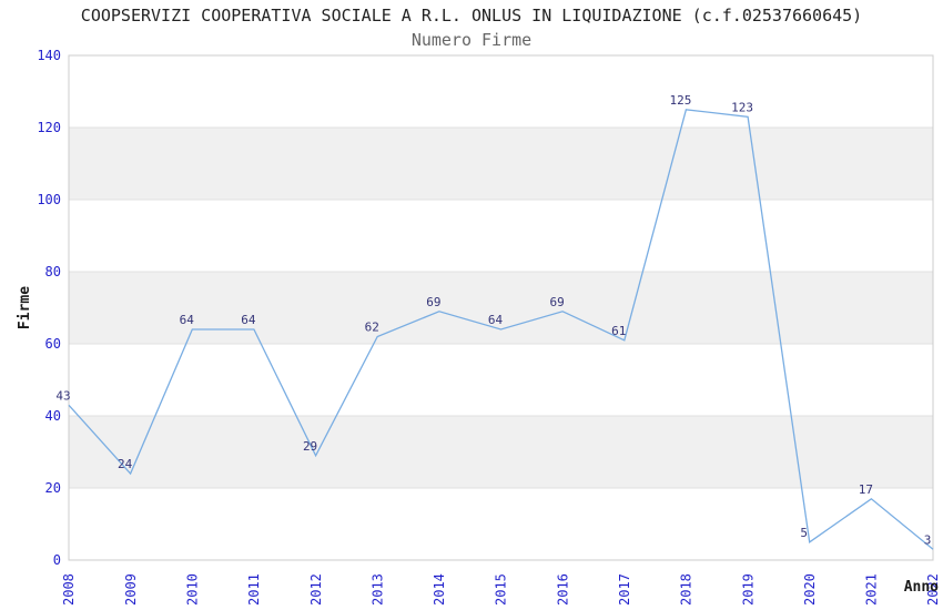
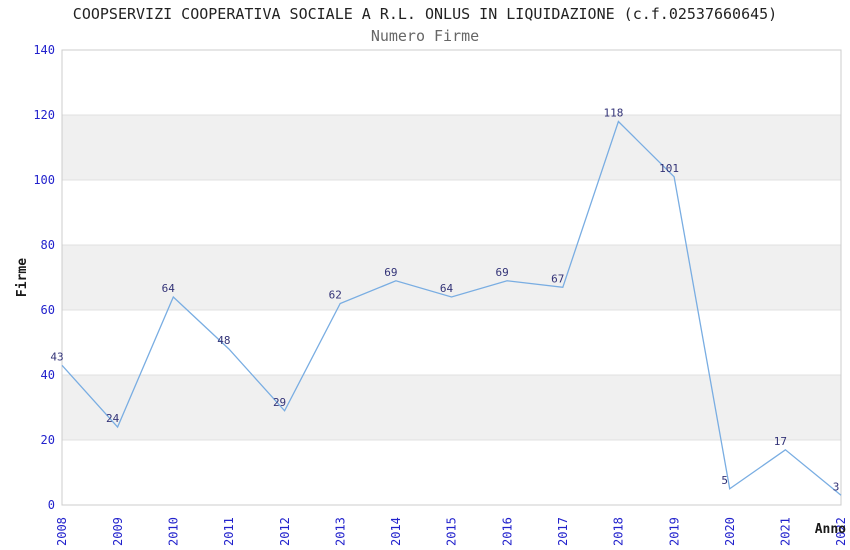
2011: 64 -> 48
2017: 61 -> 67
2018: 125 -> 118
2019: 123 -> 101
